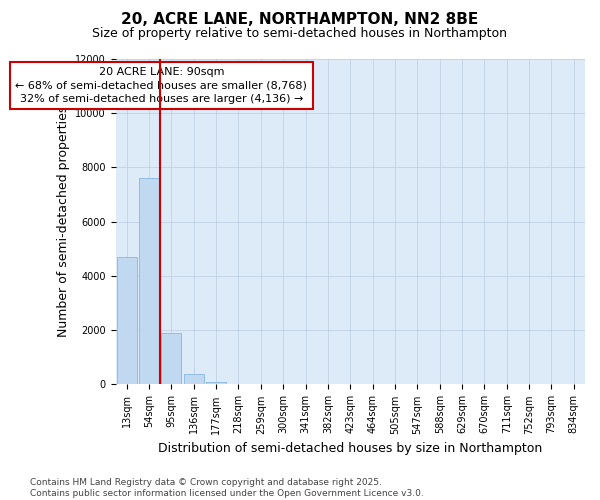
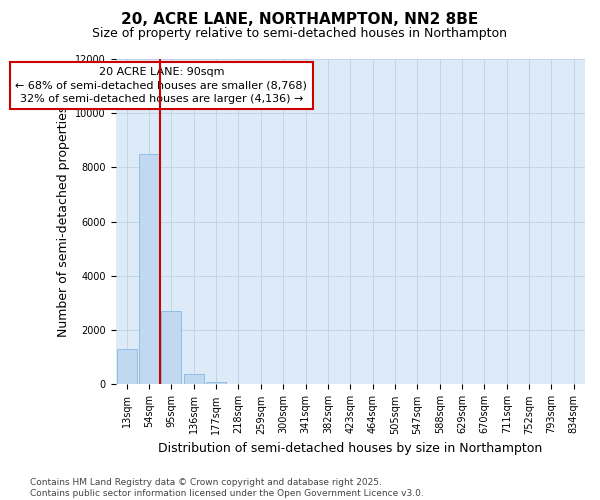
13sqm: 4700 -> 1300
54sqm: 7600 -> 8500
95sqm: 1900 -> 2700
